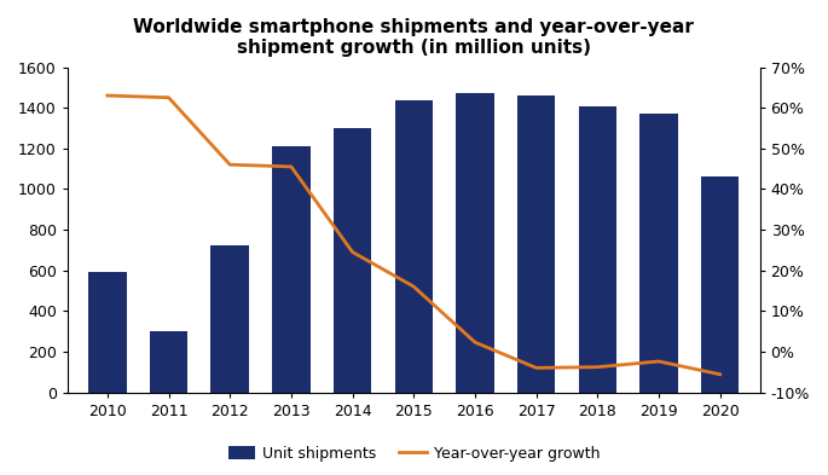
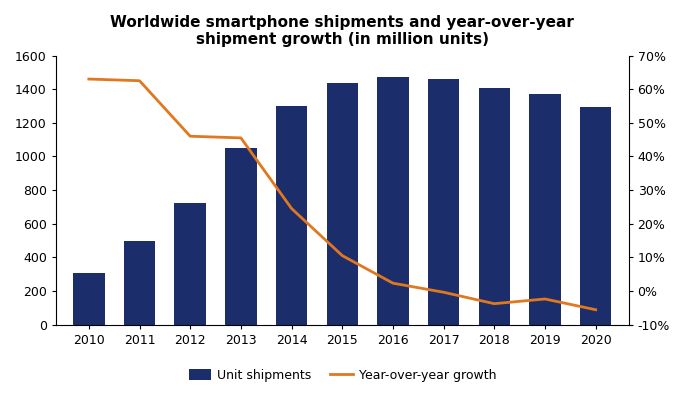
Unit shipments/2010: 590 -> 300
Unit shipments/2011: 300 -> 490
Unit shipments/2013: 1210 -> 1050
Year-over-year growth/2015: 16.0% -> 10.5%
Year-over-year growth/2017: -4.0% -> -0.4%
Unit shipments/2020: 1060 -> 1290
